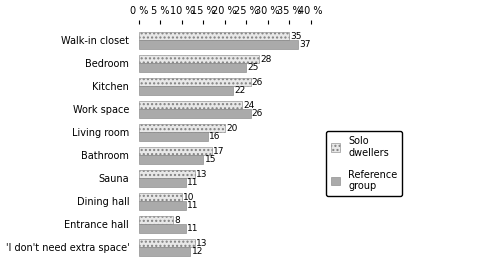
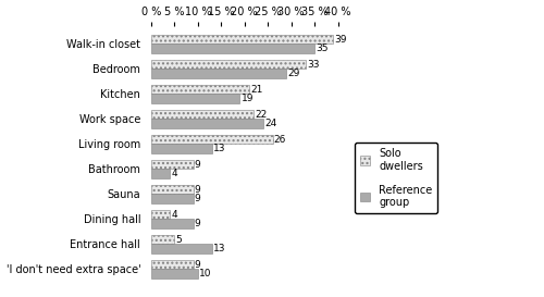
Solo dwellers/Walk-in closet: 35 -> 39
Reference group/Walk-in closet: 37 -> 35
Solo dwellers/Bedroom: 28 -> 33
Reference group/Bedroom: 25 -> 29
Solo dwellers/Kitchen: 26 -> 21
Reference group/Kitchen: 22 -> 19
Solo dwellers/Work space: 24 -> 22
Reference group/Work space: 26 -> 24
Solo dwellers/Living room: 20 -> 26
Reference group/Living room: 16 -> 13
Solo dwellers/Bathroom: 17 -> 9
Reference group/Bathroom: 15 -> 4
Solo dwellers/Sauna: 13 -> 9
Reference group/Sauna: 11 -> 9
Solo dwellers/Dining hall: 10 -> 4
Reference group/Dining hall: 11 -> 9
Solo dwellers/Entrance hall: 8 -> 5
Reference group/Entrance hall: 11 -> 13
Solo dwellers/'I don't need extra space': 13 -> 9
Reference group/'I don't need extra space': 12 -> 10
